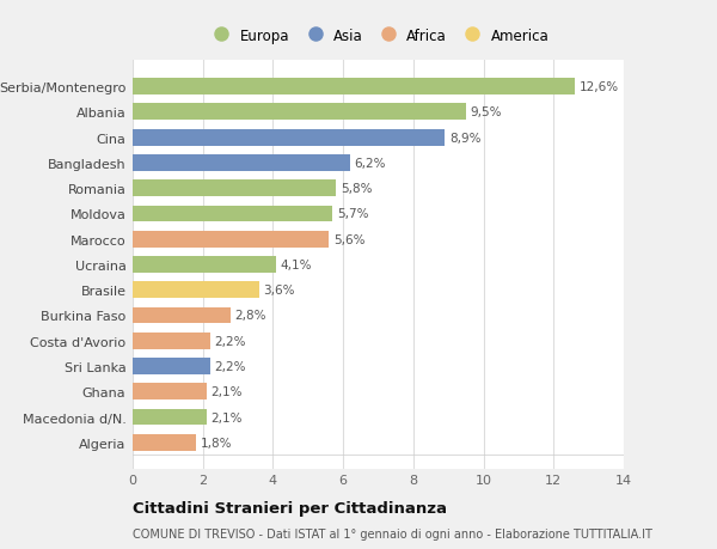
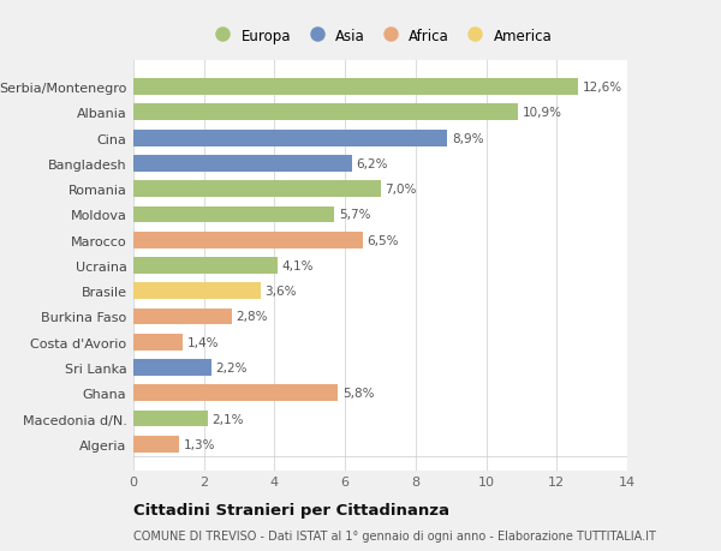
Albania: 9,5% -> 10,9%
Romania: 5,8% -> 7,0%
Marocco: 5,6% -> 6,5%
Costa d'Avorio: 2,2% -> 1,4%
Ghana: 2,1% -> 5,8%
Algeria: 1,8% -> 1,3%
